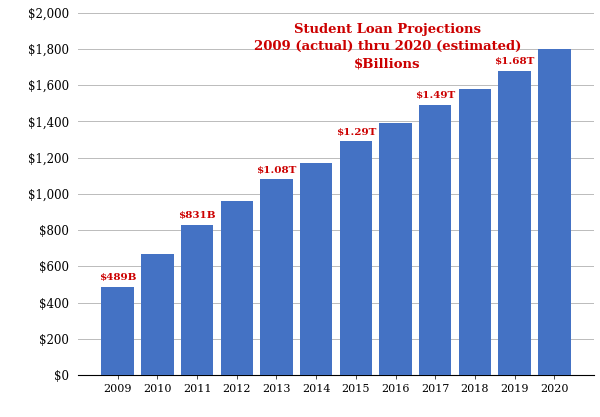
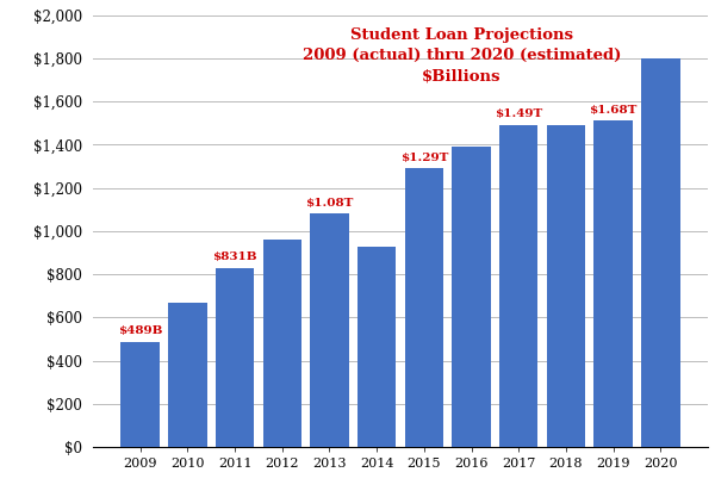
2014: $1,170 -> $930
2018: $1,580 -> $1,490
2019: $1,680 -> $1,510
